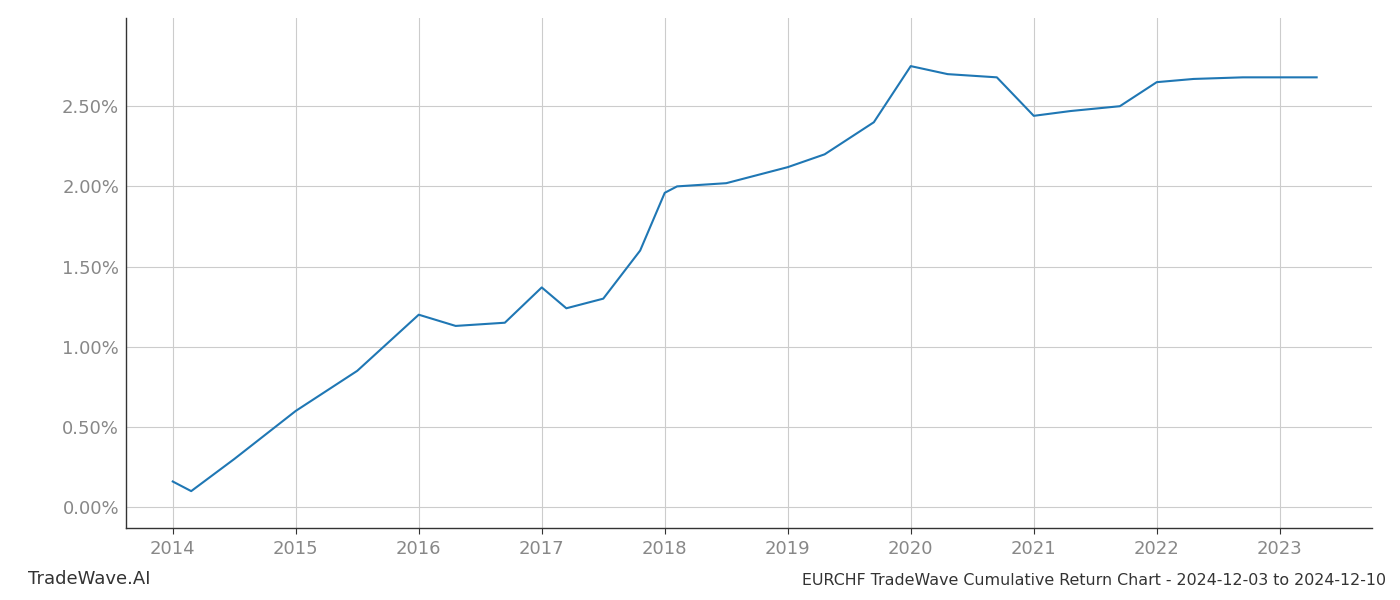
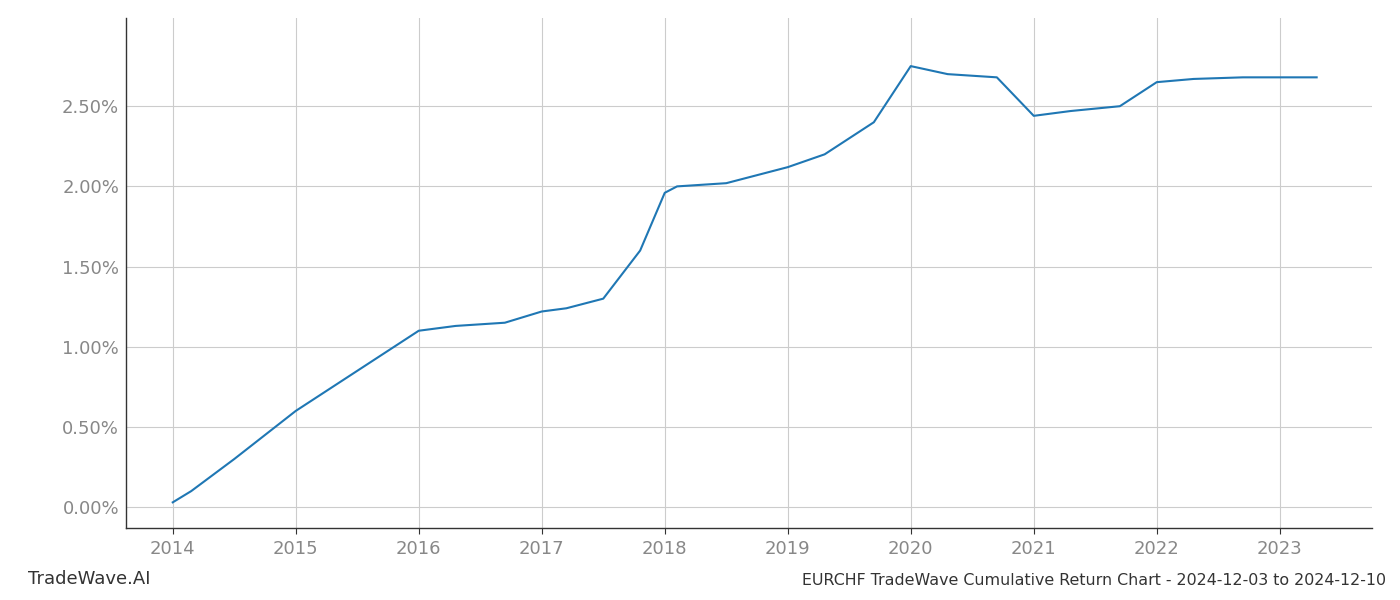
2014: 0.16% -> 0.03%
2016: 1.20% -> 1.10%
2017: 1.37% -> 1.22%
